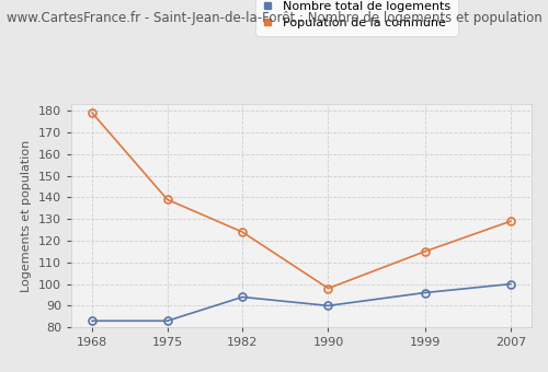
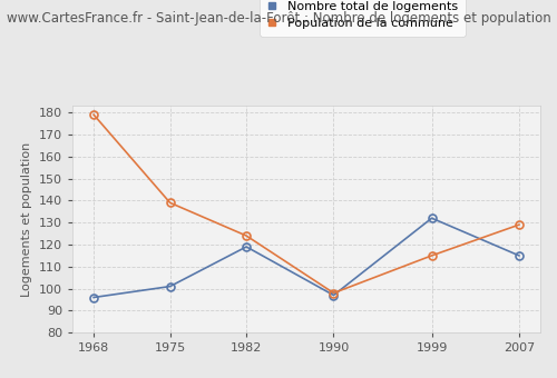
Nombre total de logements/1968: 83 -> 96
Nombre total de logements/1975: 83 -> 101
Nombre total de logements/1982: 94 -> 119
Nombre total de logements/1990: 90 -> 97
Nombre total de logements/1999: 96 -> 132
Nombre total de logements/2007: 100 -> 115
